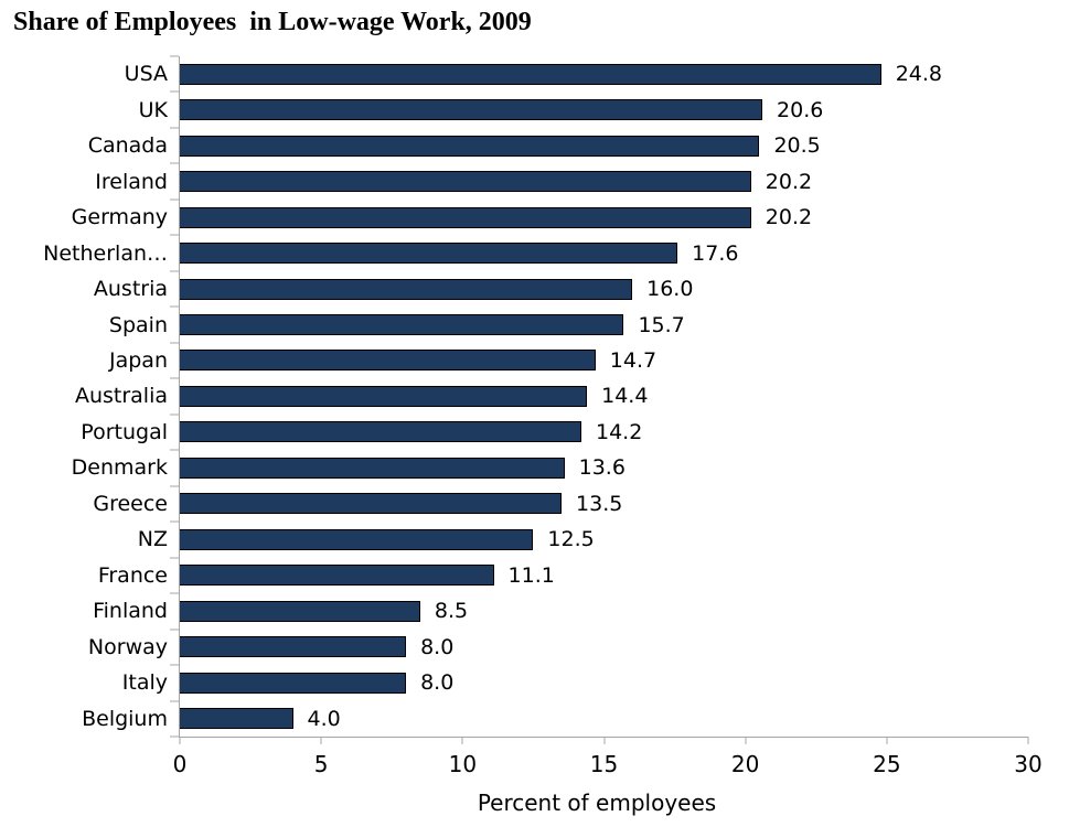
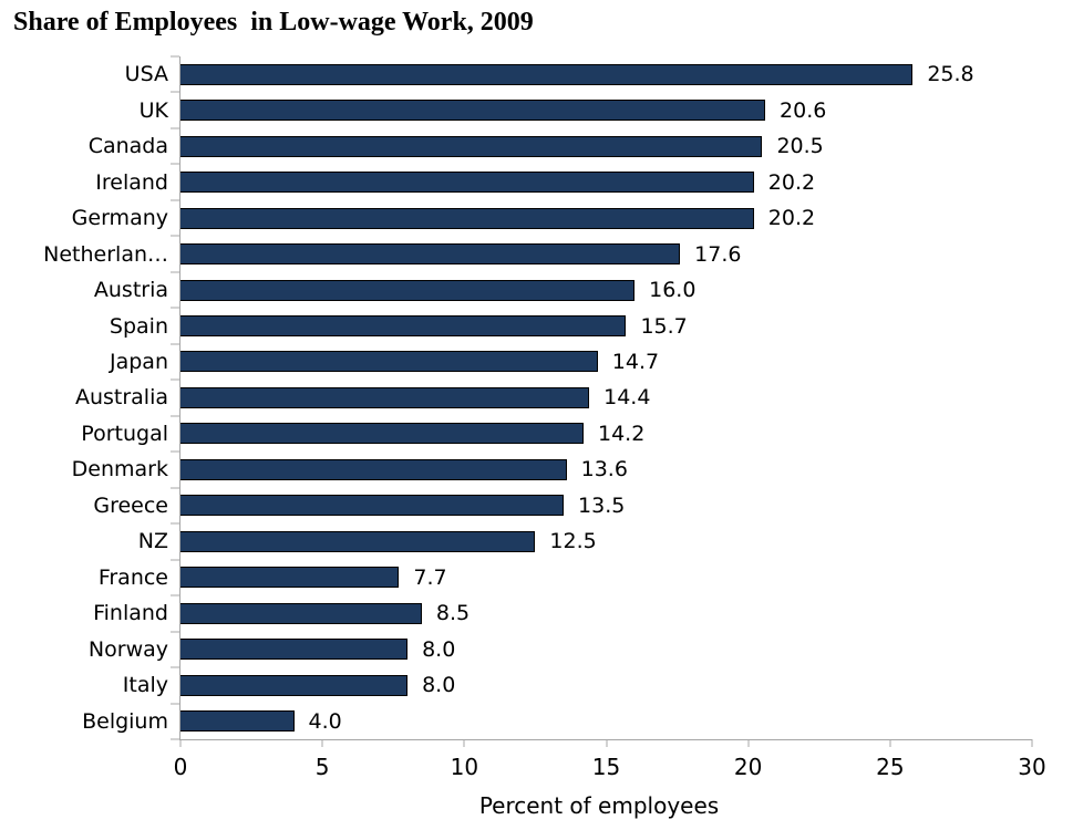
USA: 24.8 -> 25.8
France: 11.1 -> 7.7
